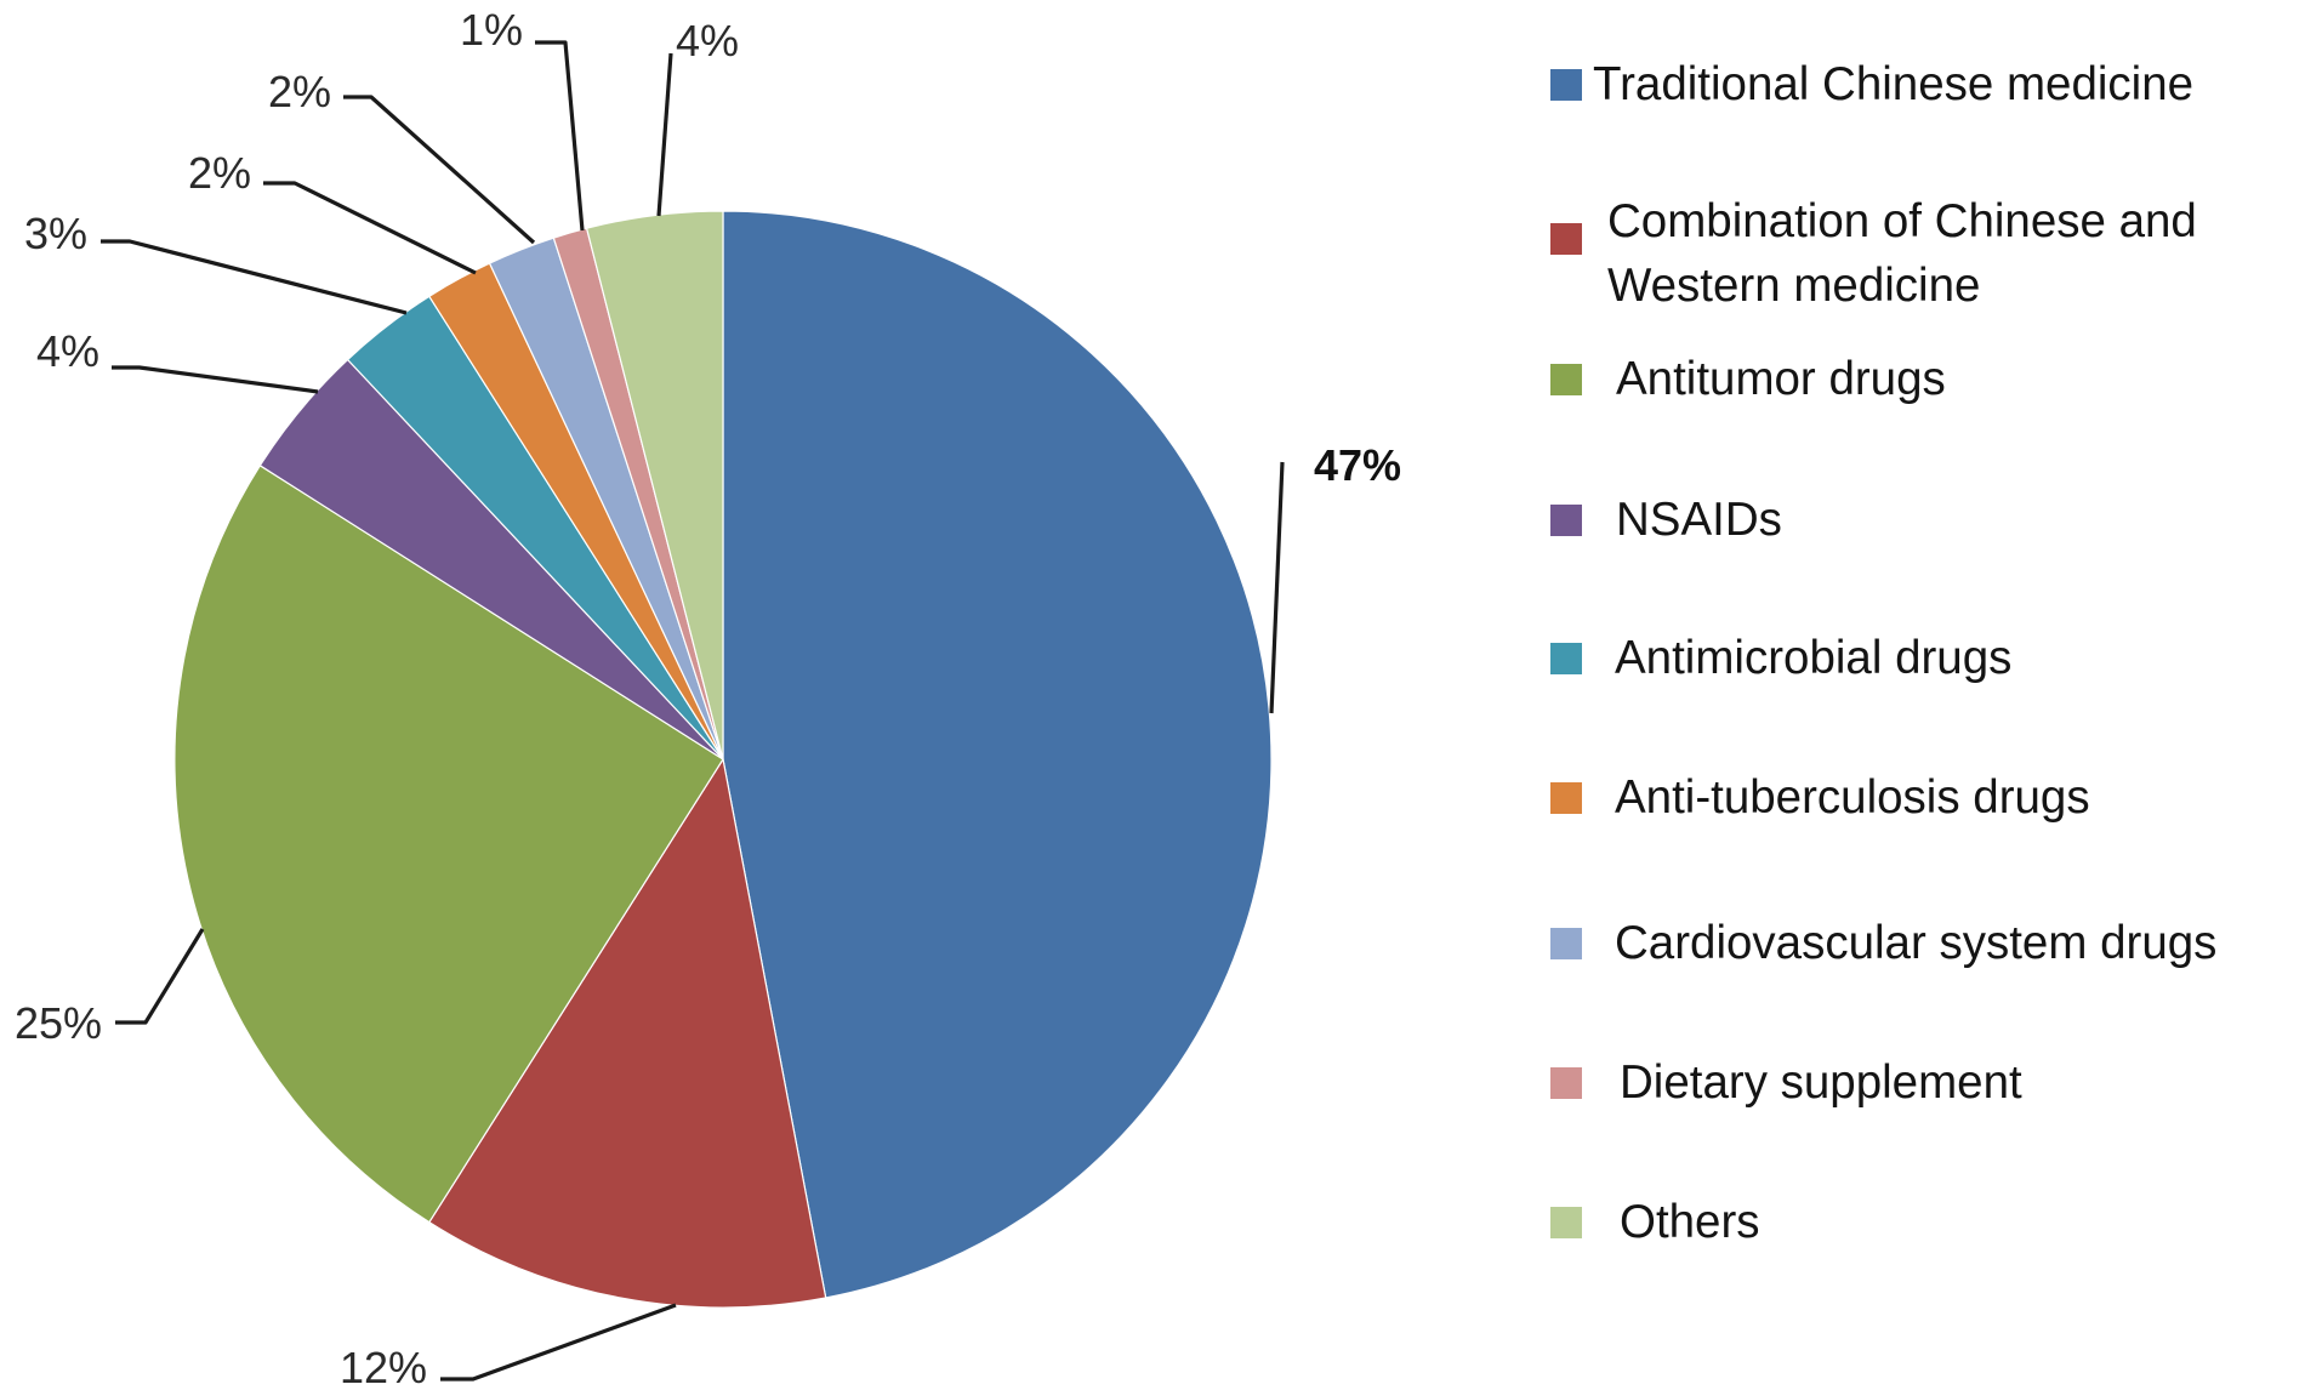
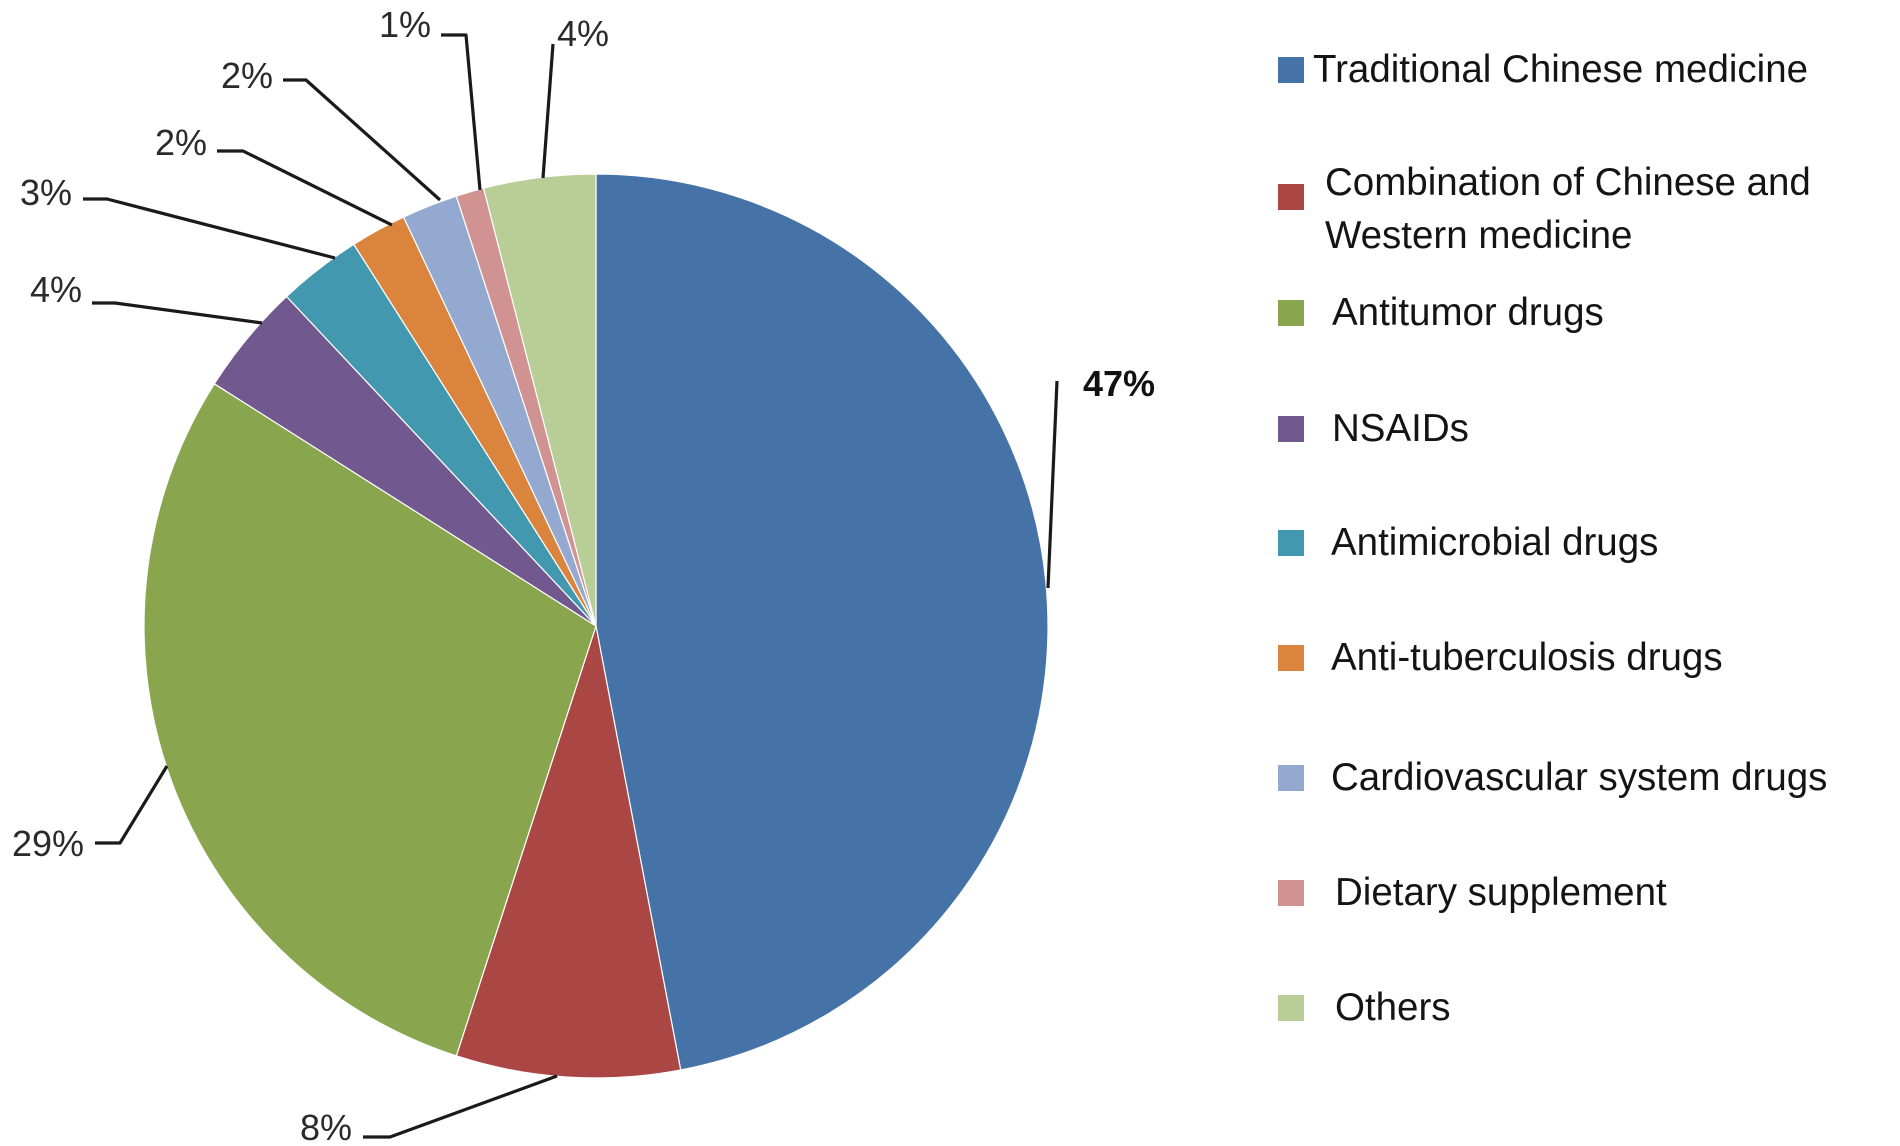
Combination of Chinese and Western medicine: 12% -> 8%
Antitumor drugs: 25% -> 29%
